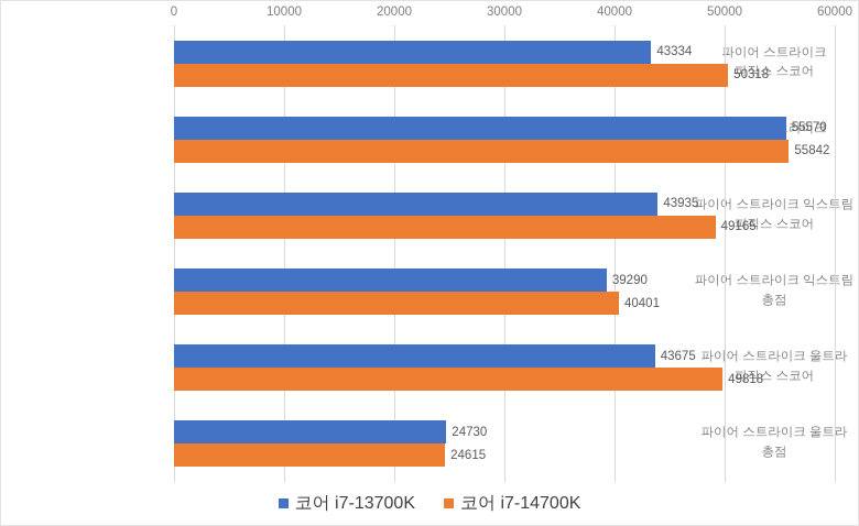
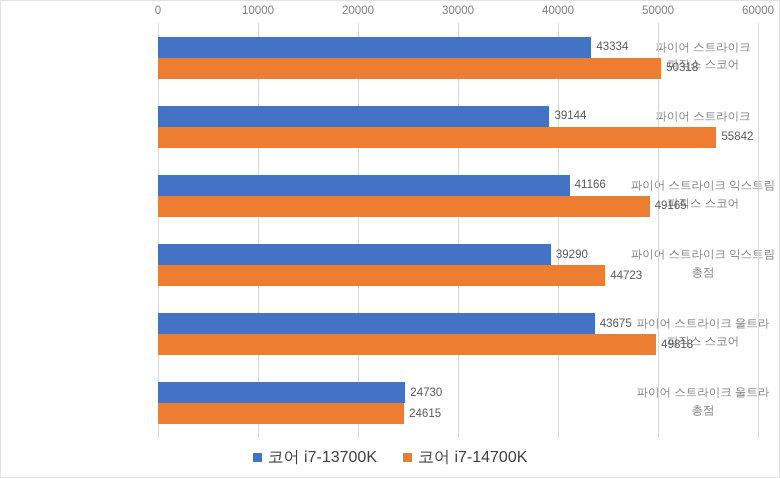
코어 i7-13700K/파이어 스트라이크 총점: 55570 -> 39144
코어 i7-13700K/파이어 스트라이크 익스트림 피직스 스코어: 43935 -> 41166
코어 i7-14700K/파이어 스트라이크 익스트림 총점: 40401 -> 44723
